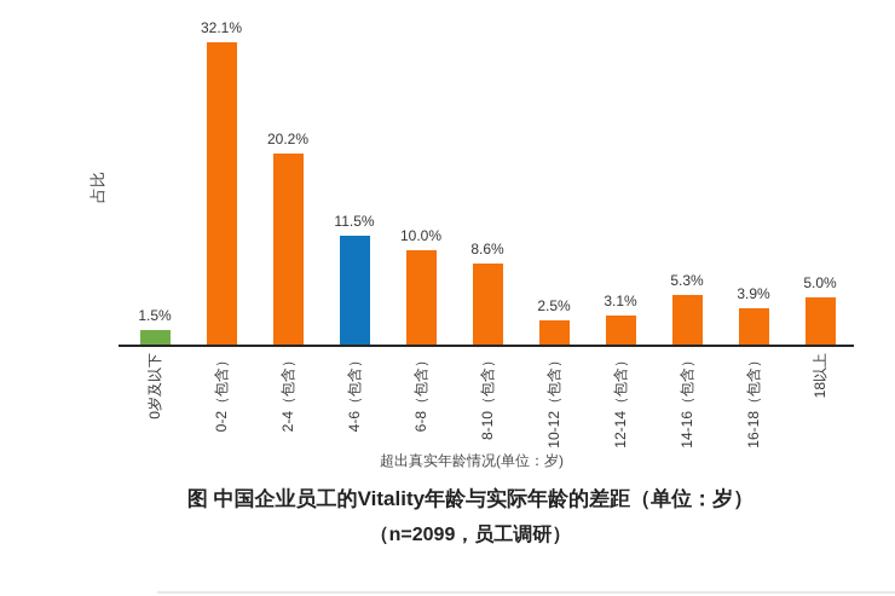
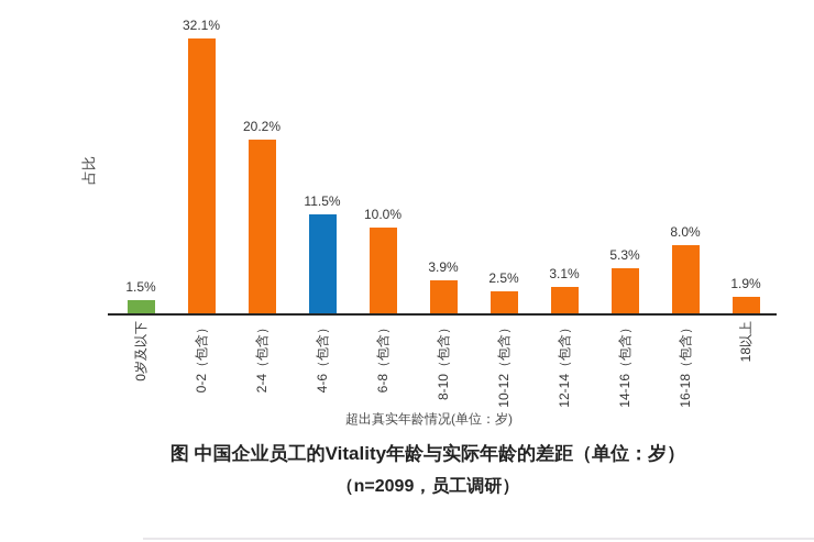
8-10（包含）: 8.6% -> 3.9%
16-18（包含）: 3.9% -> 8.0%
18以上: 5.0% -> 1.9%
